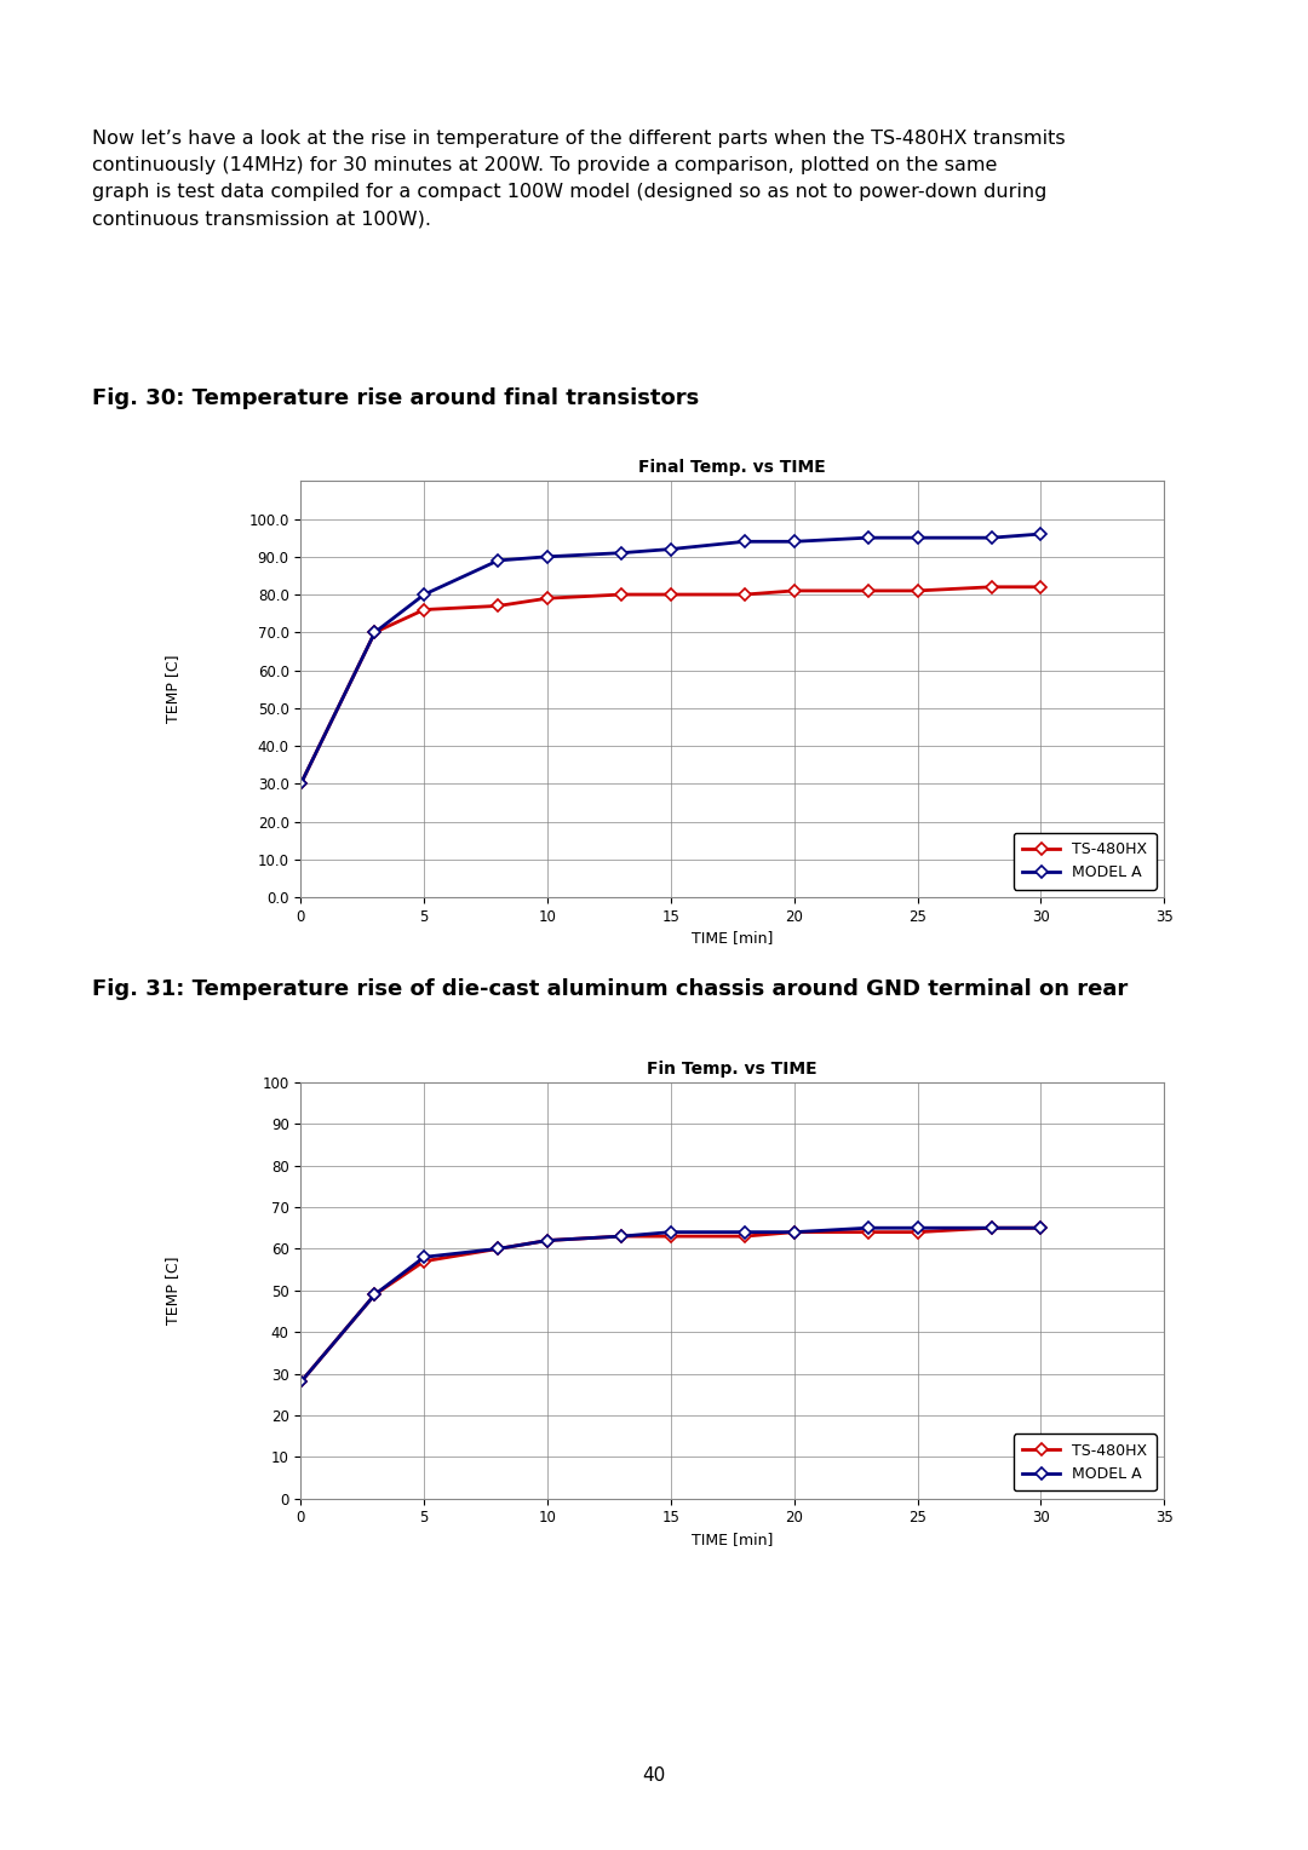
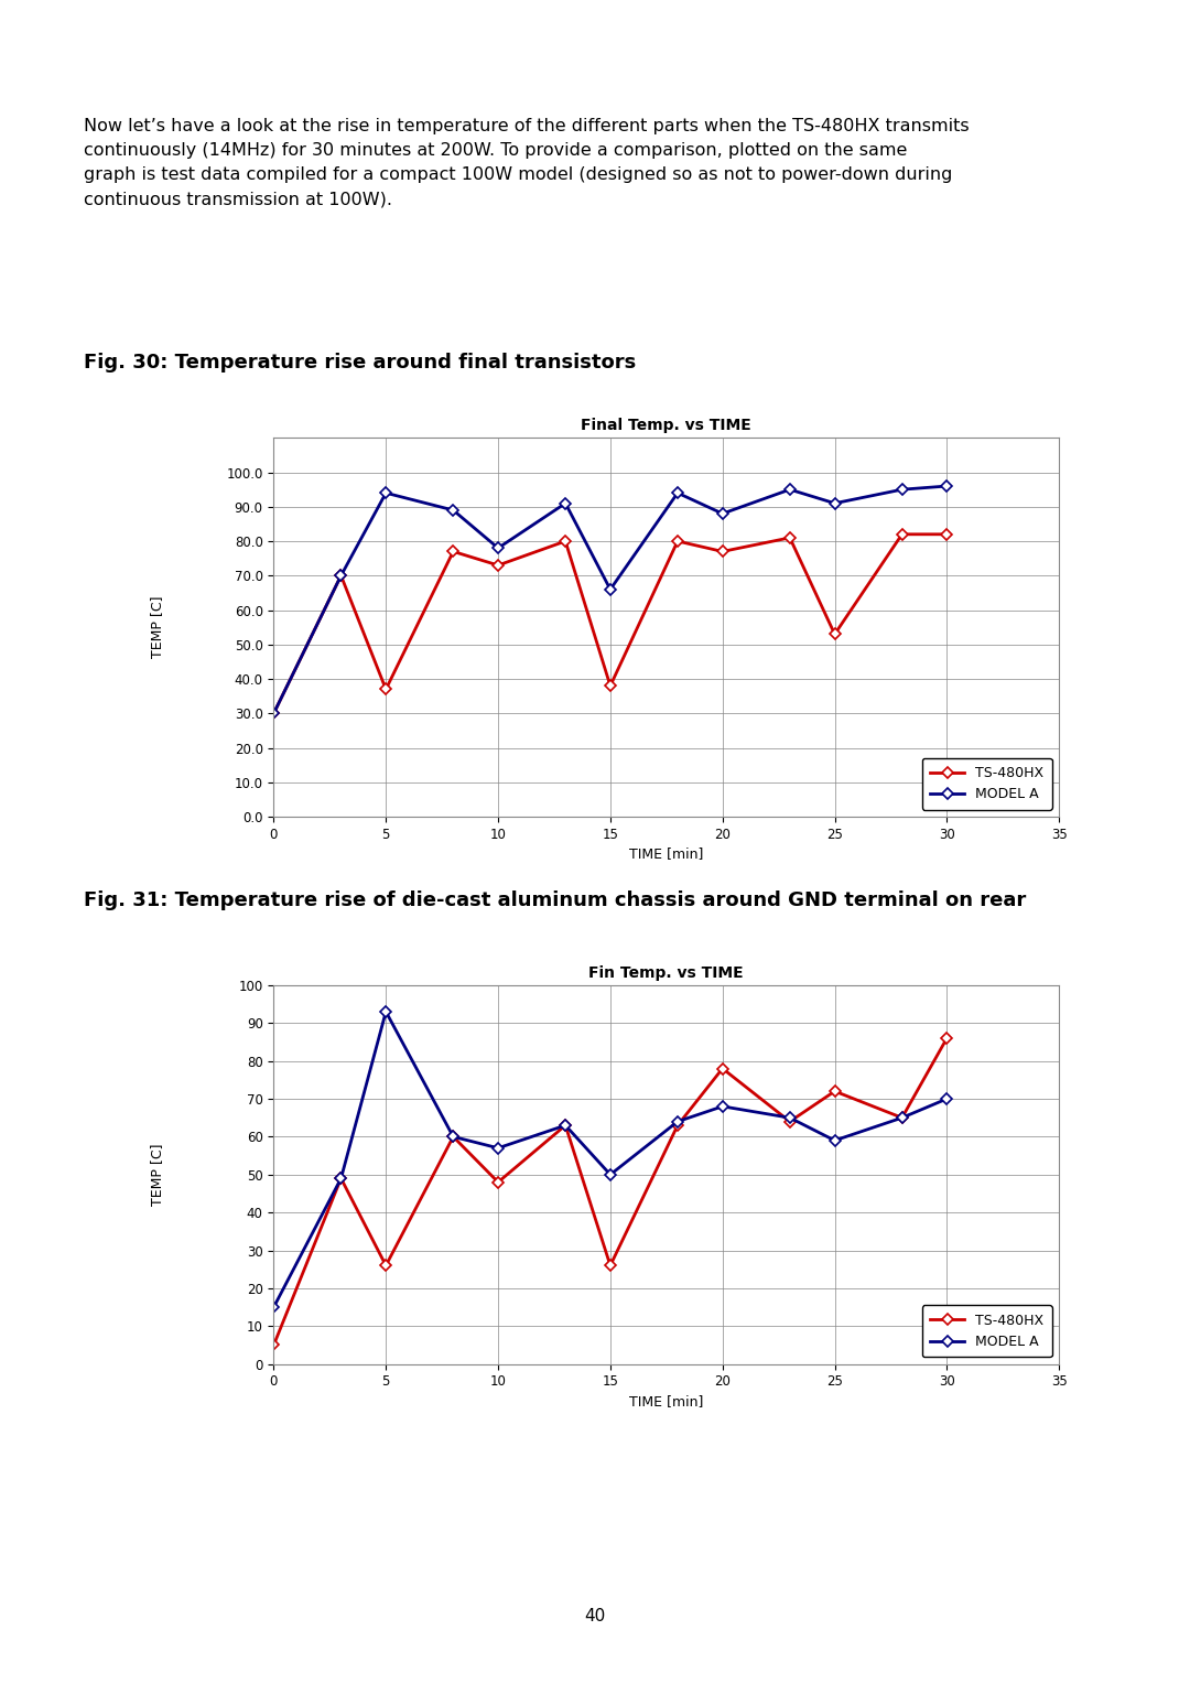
Final Temp. vs TIME/TS-480HX/5: 76 -> 37
Final Temp. vs TIME/MODEL A/5: 80 -> 94
Final Temp. vs TIME/TS-480HX/10: 79 -> 73
Final Temp. vs TIME/MODEL A/10: 90 -> 78
Final Temp. vs TIME/TS-480HX/15: 80 -> 38
Final Temp. vs TIME/MODEL A/15: 92 -> 66
Final Temp. vs TIME/TS-480HX/20: 81 -> 77
Final Temp. vs TIME/MODEL A/20: 94 -> 88
Final Temp. vs TIME/TS-480HX/25: 81 -> 53
Final Temp. vs TIME/MODEL A/25: 95 -> 91
Fin Temp. vs TIME/TS-480HX/0: 28 -> 5
Fin Temp. vs TIME/MODEL A/0: 28 -> 15
Fin Temp. vs TIME/TS-480HX/5: 57 -> 26
Fin Temp. vs TIME/MODEL A/5: 58 -> 93
Fin Temp. vs TIME/TS-480HX/10: 62 -> 48
Fin Temp. vs TIME/MODEL A/10: 62 -> 57
Fin Temp. vs TIME/TS-480HX/15: 63 -> 26
Fin Temp. vs TIME/MODEL A/15: 64 -> 50
Fin Temp. vs TIME/TS-480HX/20: 64 -> 78
Fin Temp. vs TIME/MODEL A/20: 64 -> 68
Fin Temp. vs TIME/TS-480HX/25: 64 -> 72
Fin Temp. vs TIME/MODEL A/25: 65 -> 59
Fin Temp. vs TIME/TS-480HX/30: 65 -> 86
Fin Temp. vs TIME/MODEL A/30: 65 -> 70
